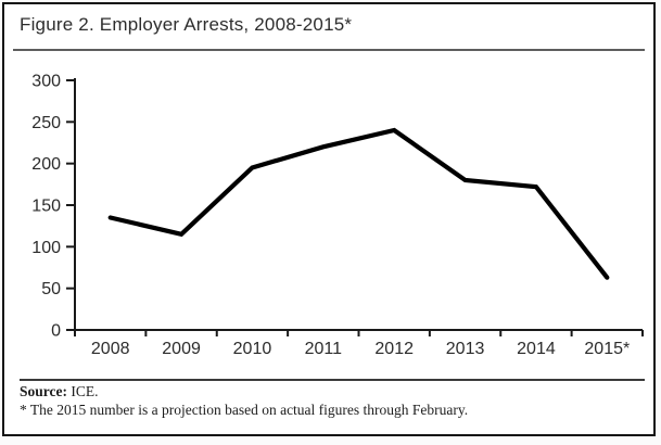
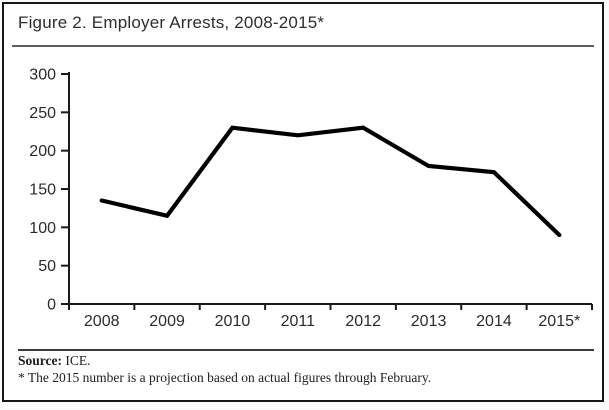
2010: 200 -> 230
2012: 240 -> 230
2015*: 60 -> 90
